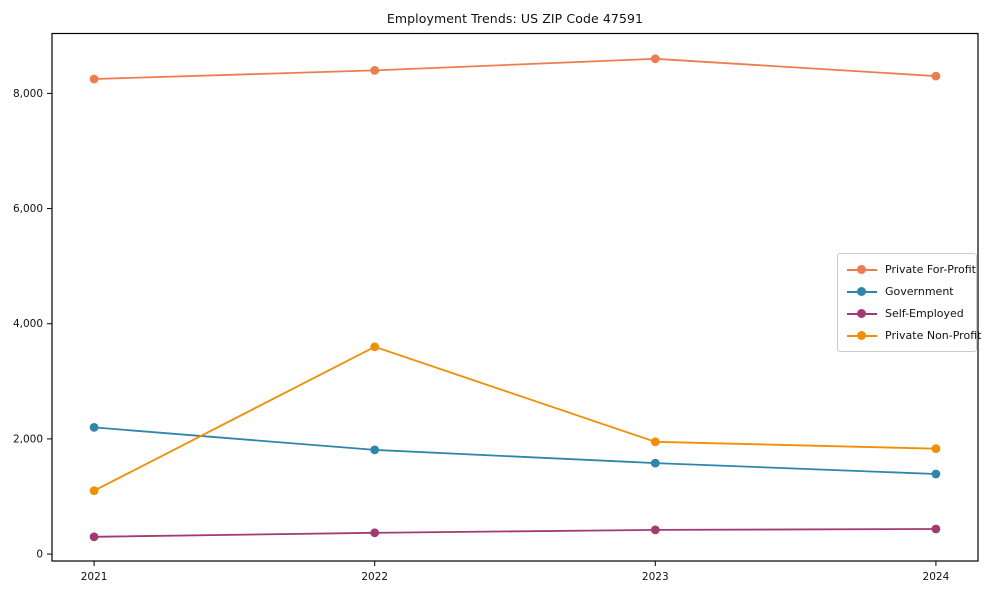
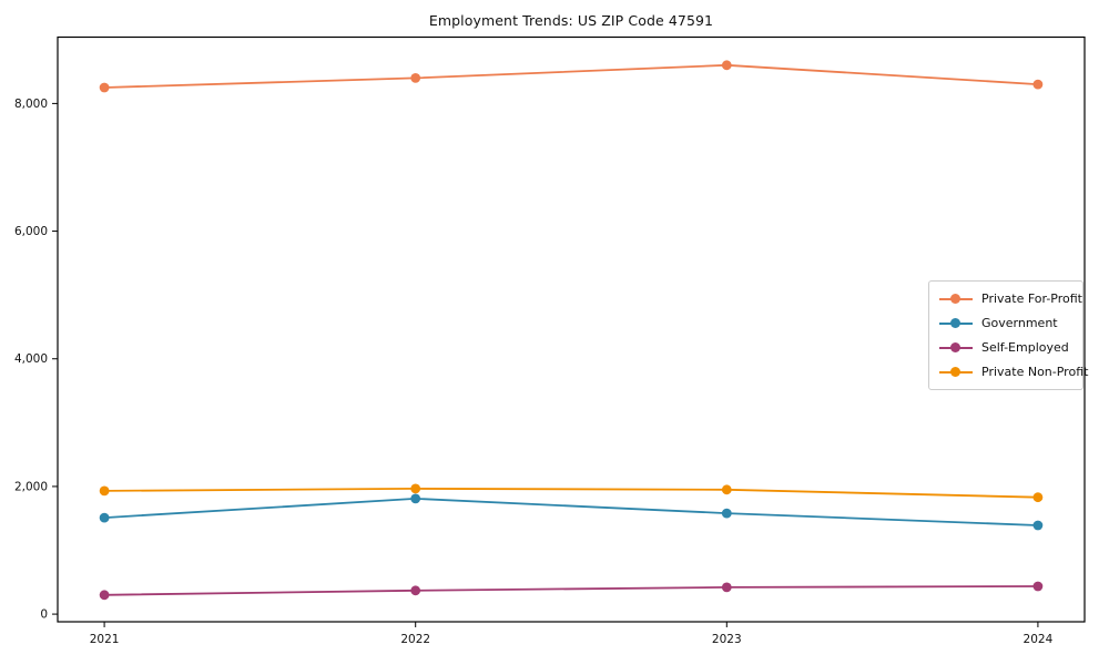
Government/2021: 2200 -> 1500
Private Non-Profit/2021: 1100 -> 1900
Private Non-Profit/2022: 3600 -> 2000
